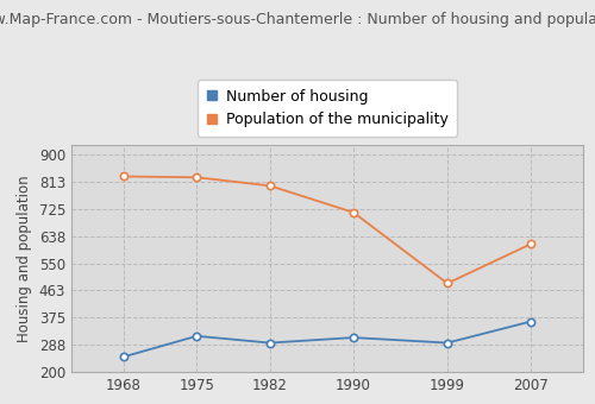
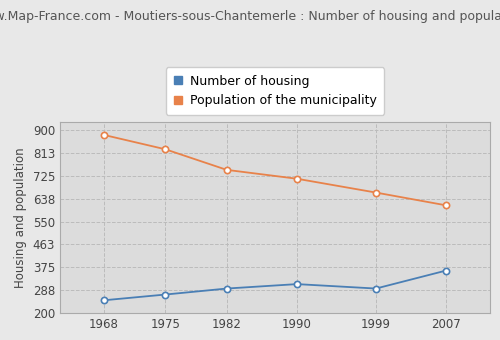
Population of the municipality/1968: 830 -> 882
Number of housing/1975: 315 -> 270
Population of the municipality/1982: 800 -> 748
Population of the municipality/1999: 485 -> 661
